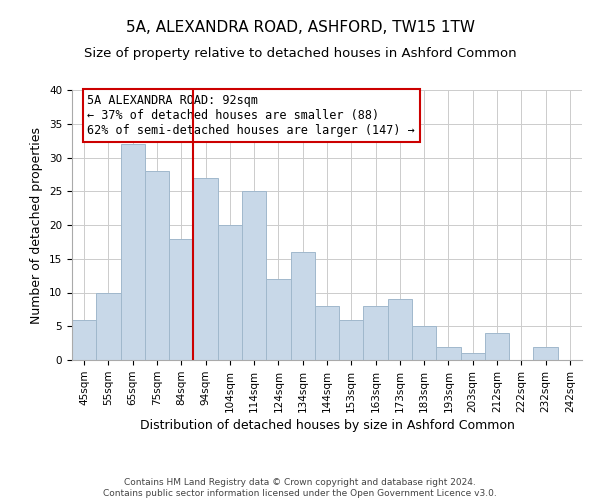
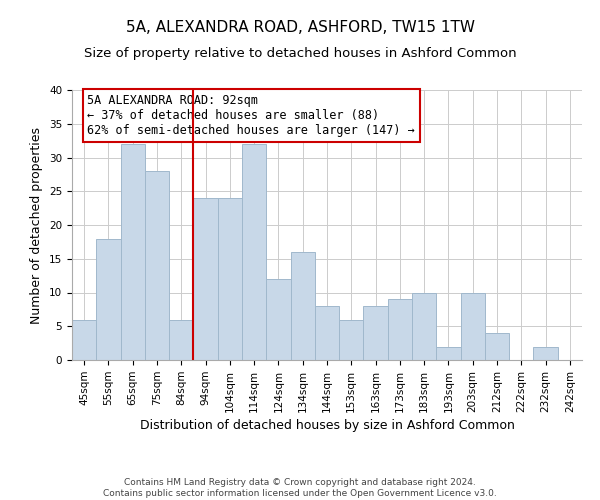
55sqm: 10 -> 18
84sqm: 18 -> 6
94sqm: 27 -> 24
104sqm: 20 -> 24
114sqm: 25 -> 32
183sqm: 5 -> 10
203sqm: 1 -> 10
